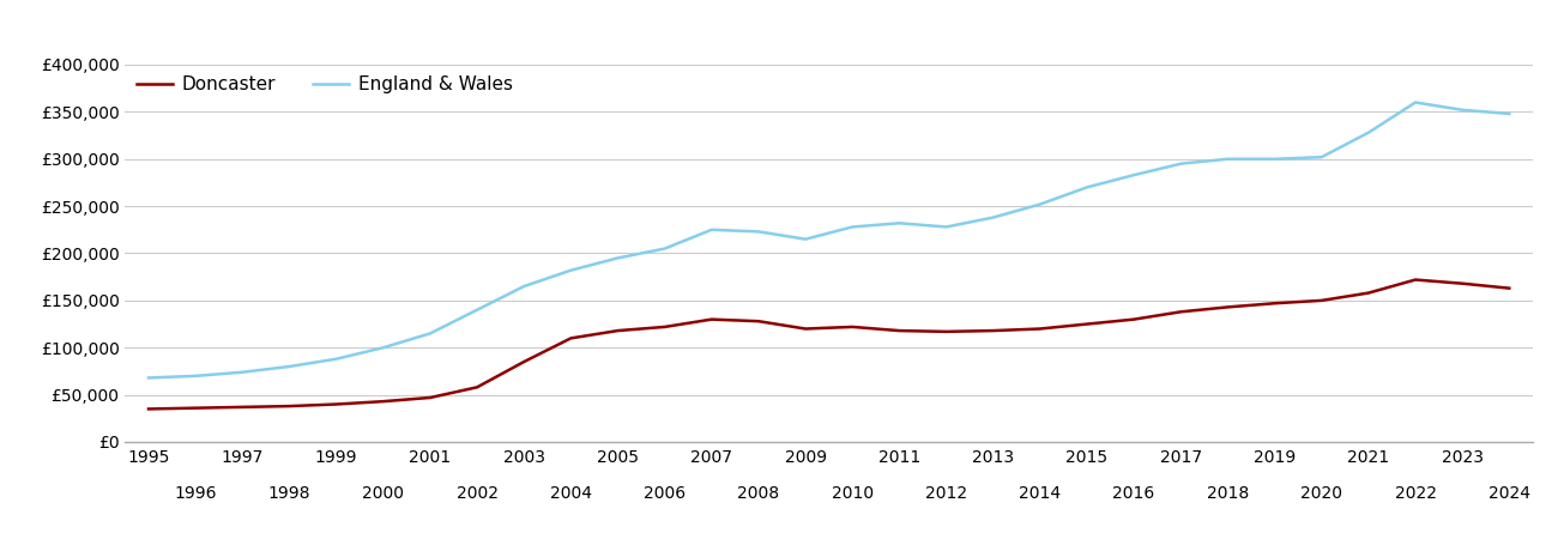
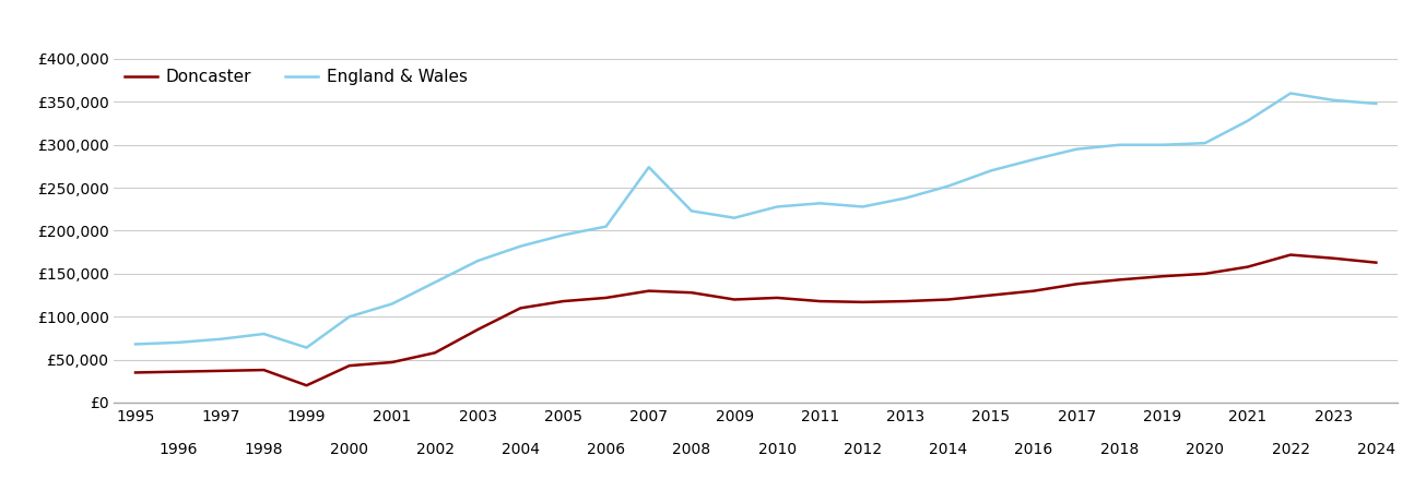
Doncaster/1999: £40,000 -> £20,000
England & Wales/1999: £88,000 -> £64,000
England & Wales/2007: £225,000 -> £274,000
